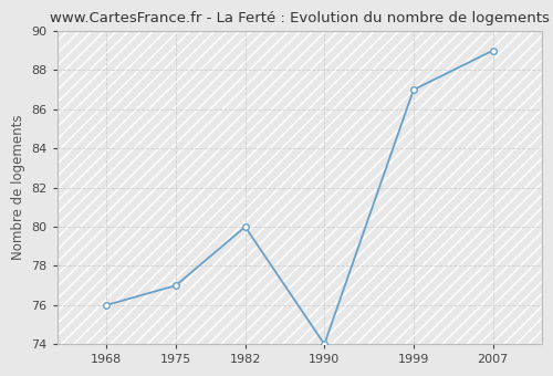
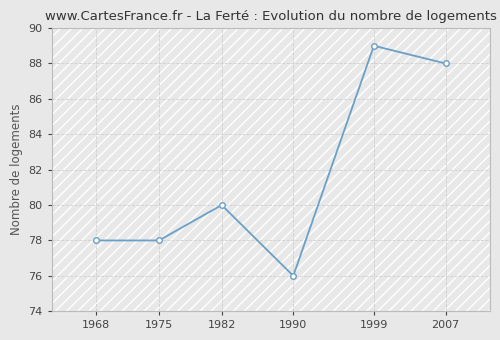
1968: 76 -> 78
1975: 77 -> 78
1990: 74 -> 76
1999: 87 -> 89
2007: 89 -> 88
